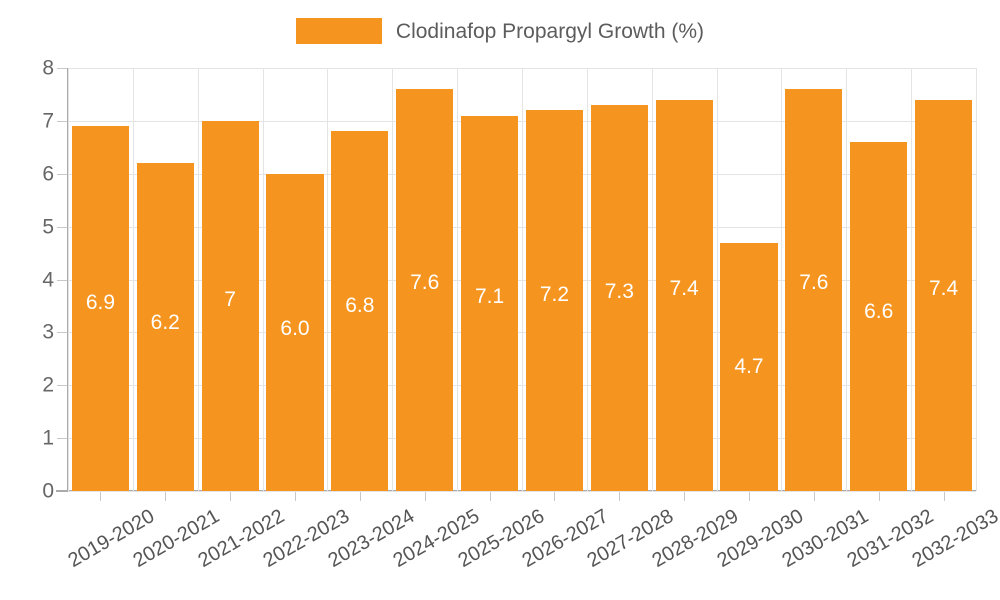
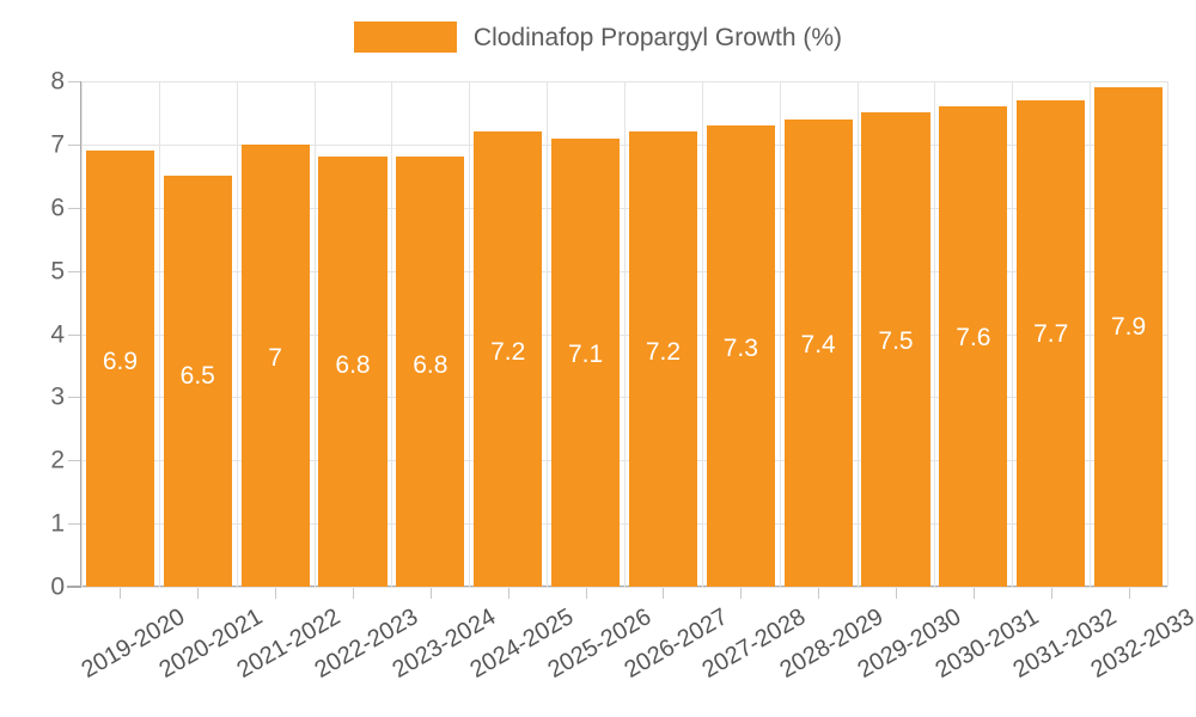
2020-2021: 6.2 -> 6.5
2022-2023: 6.0 -> 6.8
2024-2025: 7.6 -> 7.2
2029-2030: 4.7 -> 7.5
2031-2032: 6.6 -> 7.7
2032-2033: 7.4 -> 7.9
